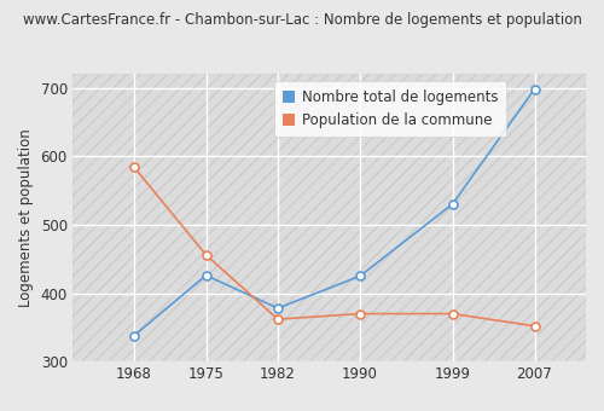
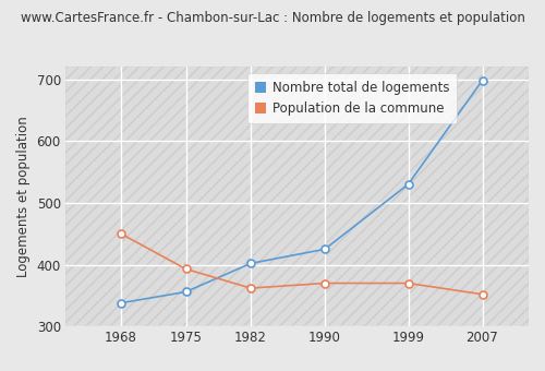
Population de la commune/1968: 584 -> 450
Nombre total de logements/1975: 426 -> 356
Population de la commune/1975: 456 -> 393
Nombre total de logements/1982: 378 -> 402
